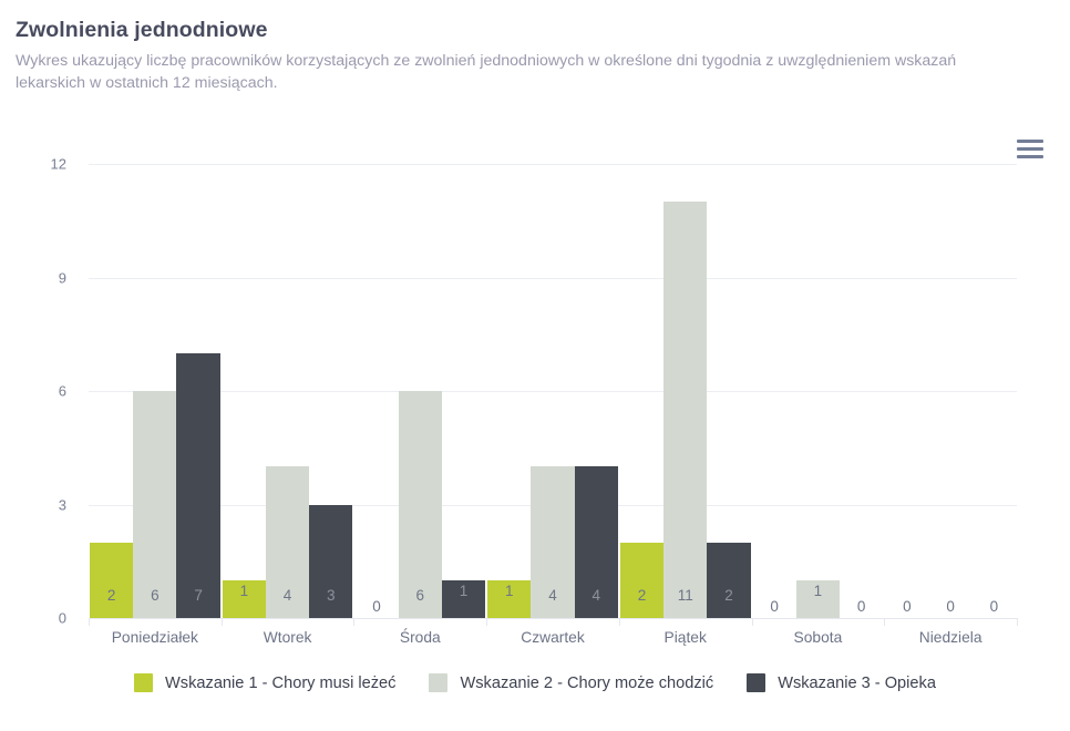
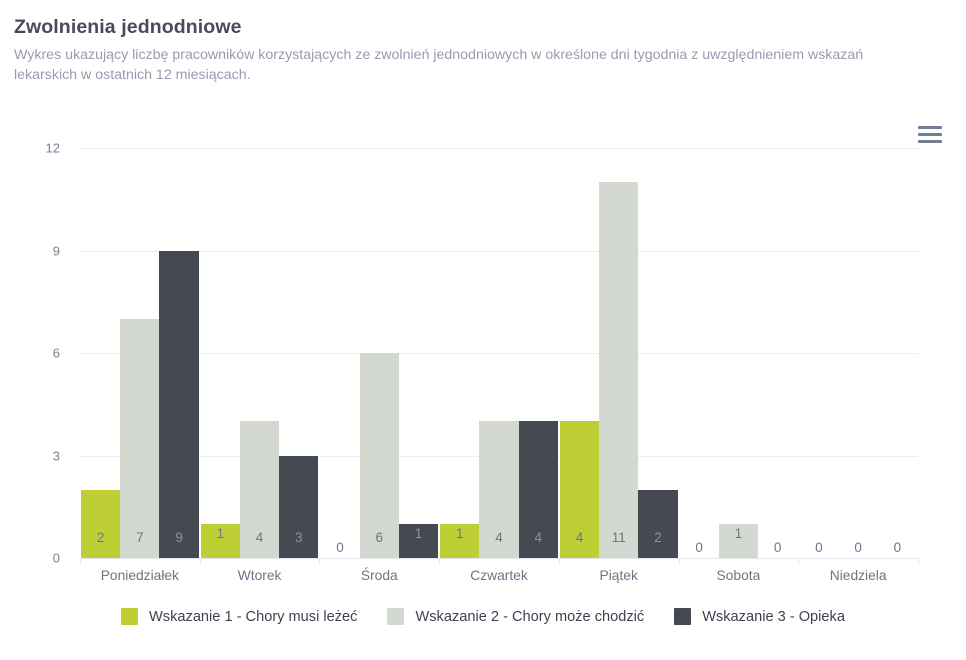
Wskazanie 2 - Chory może chodzić/Poniedziałek: 6 -> 7
Wskazanie 3 - Opieka/Poniedziałek: 7 -> 9
Wskazanie 1 - Chory musi leżeć/Piątek: 2 -> 4
